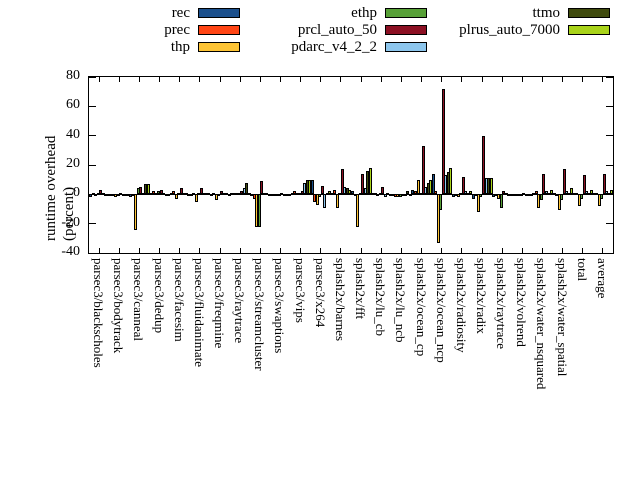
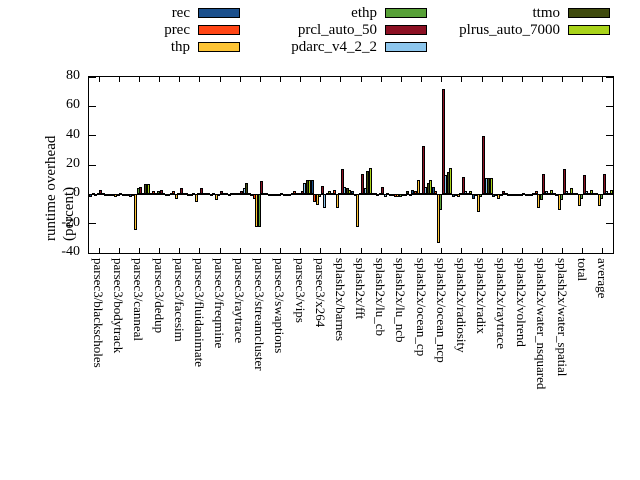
rec/splash2x/ocean_ncp: 14 -> 5
ethp/splash2x/raytrace: -9 -> -1
